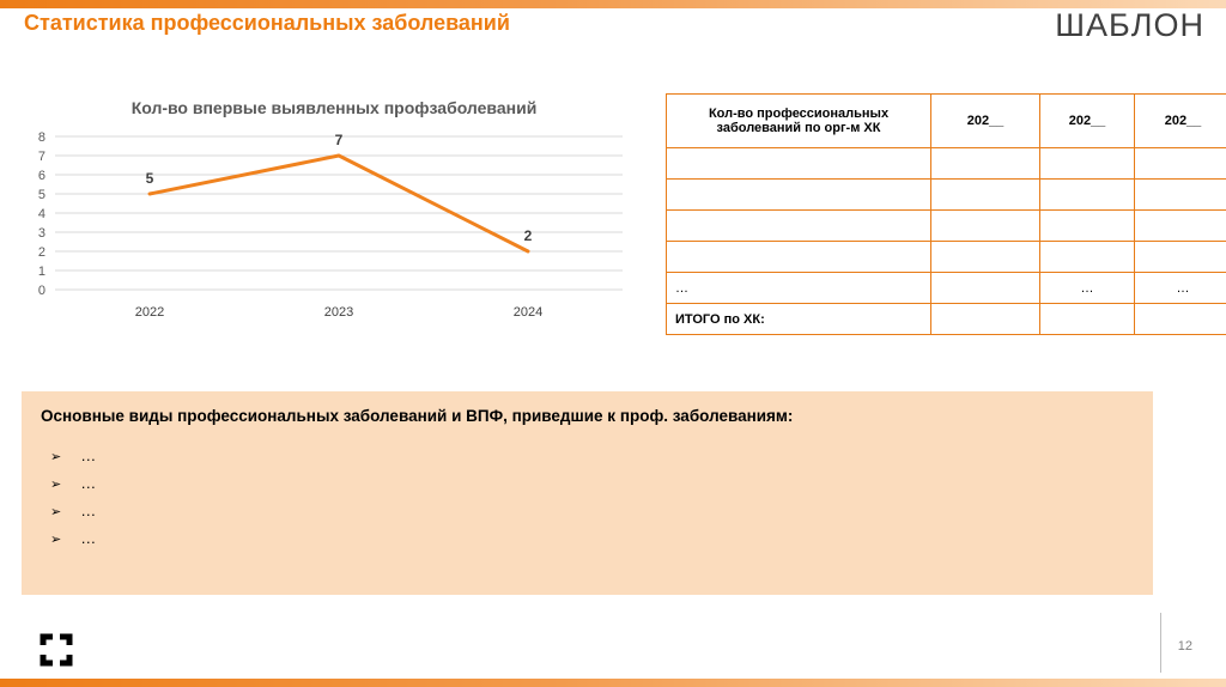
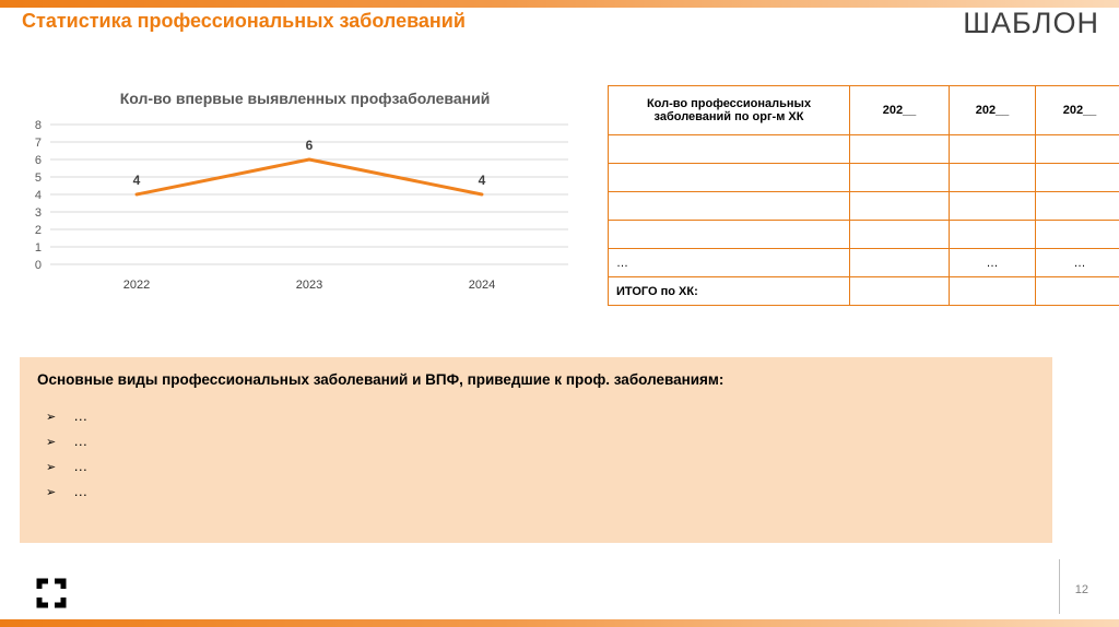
2022: 5 -> 4
2023: 7 -> 6
2024: 2 -> 4
